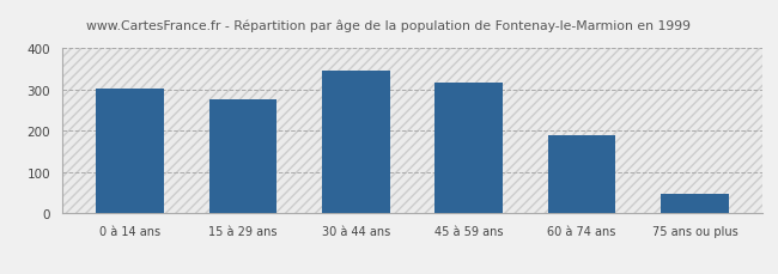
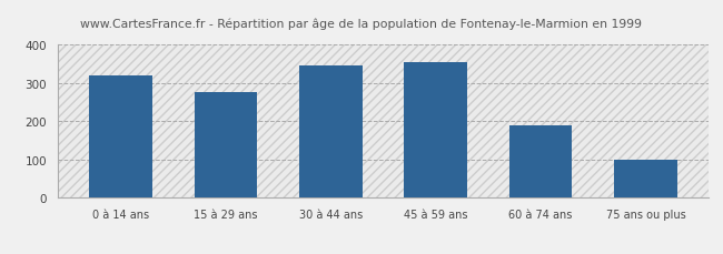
0 à 14 ans: 302 -> 320
45 à 59 ans: 317 -> 355
75 ans ou plus: 48 -> 100
